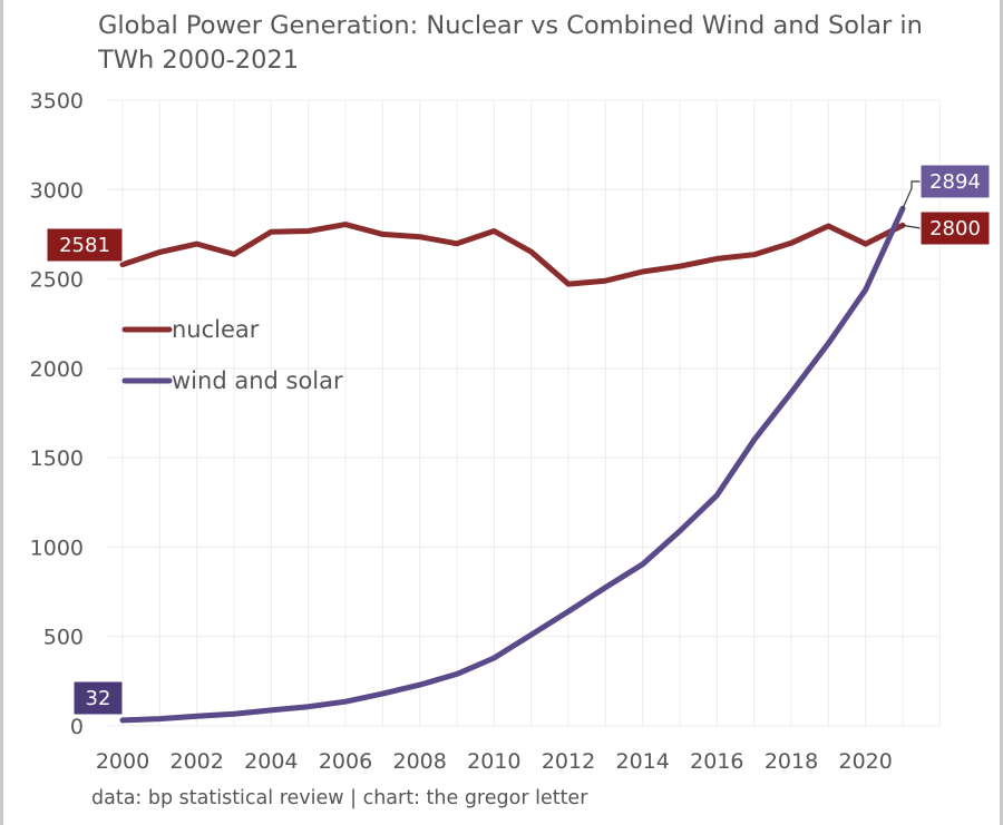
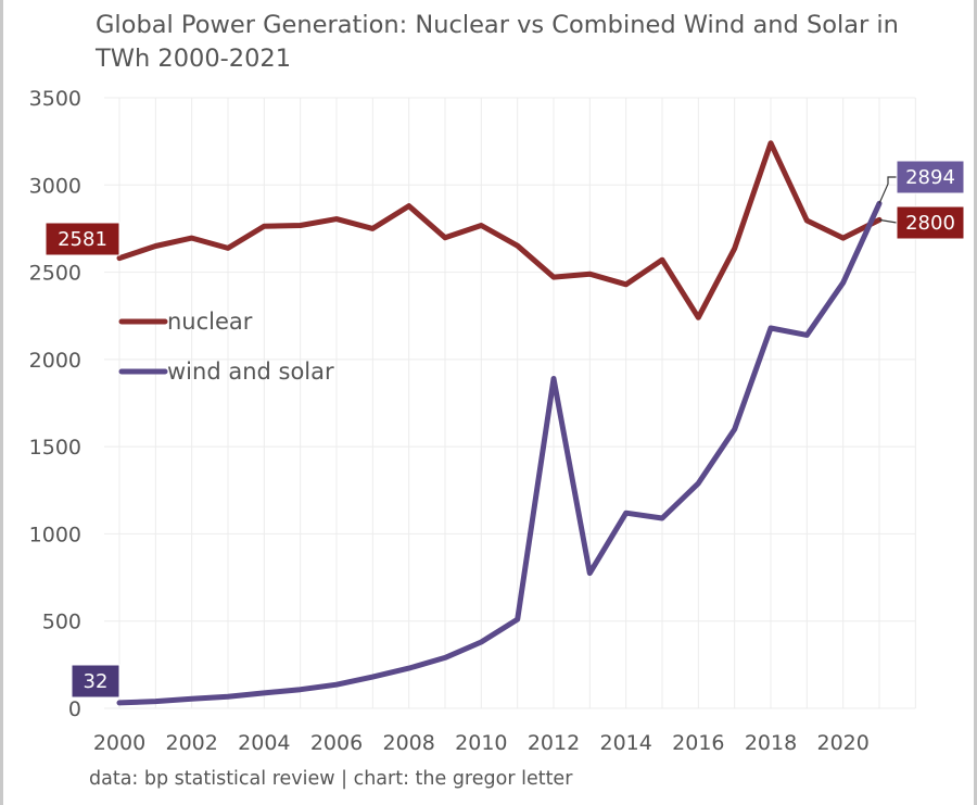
nuclear/2008: 2740 -> 2880
wind and solar/2012: 640 -> 1890
nuclear/2014: 2540 -> 2430
wind and solar/2014: 900 -> 1120
nuclear/2016: 2610 -> 2240
nuclear/2018: 2700 -> 3240
wind and solar/2018: 1860 -> 2180
